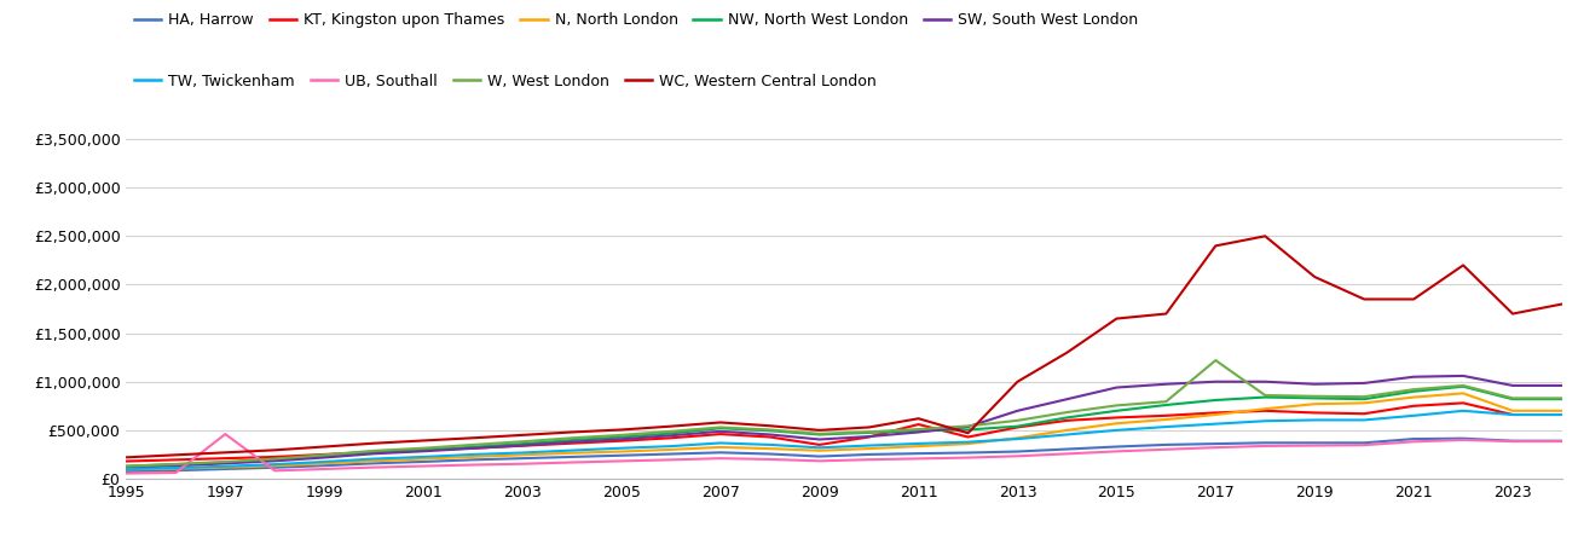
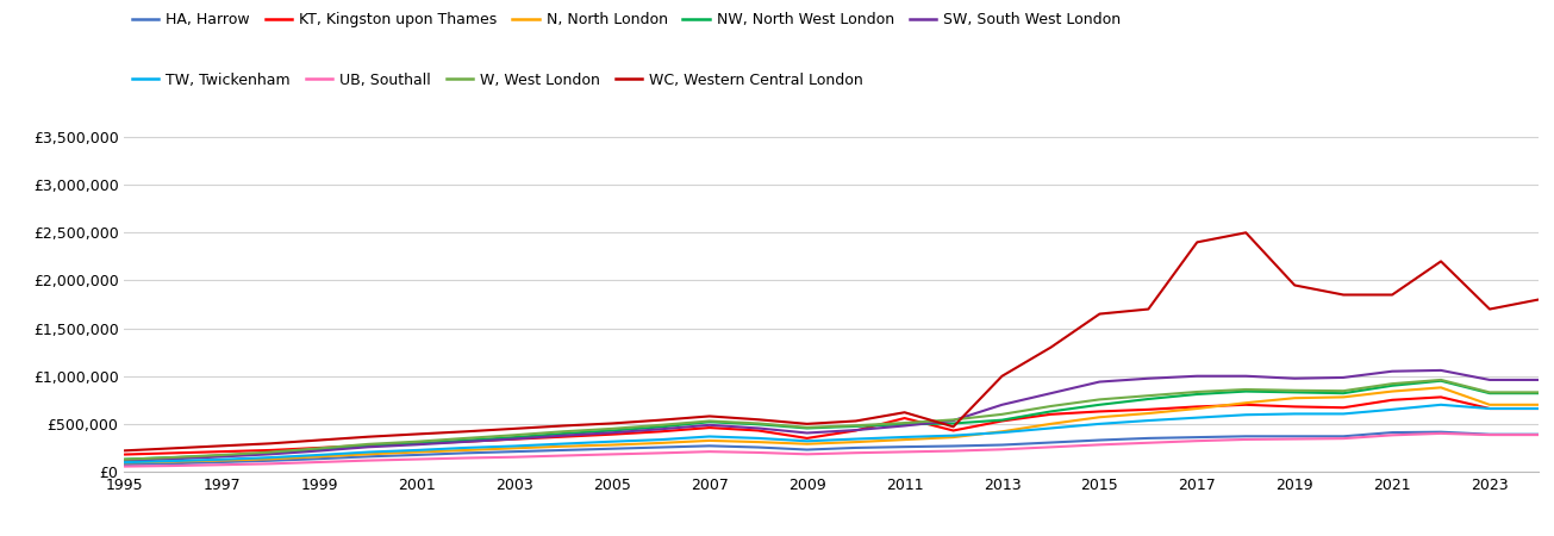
UB, Southall/1997: £460,000 -> £70,000
W, West London/2017: £1,220,000 -> £840,000
WC, Western Central London/2019: £2,080,000 -> £1,950,000
